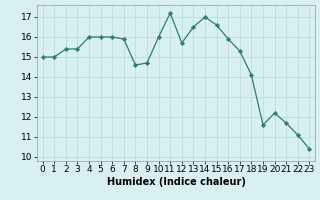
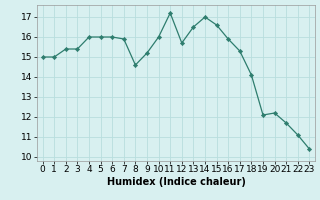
9: 14.7 -> 15.2
19: 11.6 -> 12.1
